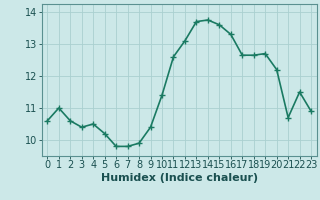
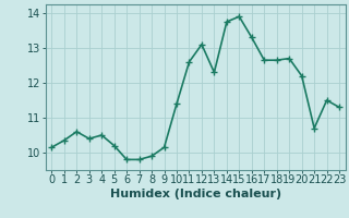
0: 10.60 -> 10.15
1: 11.00 -> 10.35
9: 10.40 -> 10.15
13: 13.70 -> 12.30
15: 13.60 -> 13.90
23: 10.90 -> 11.30
